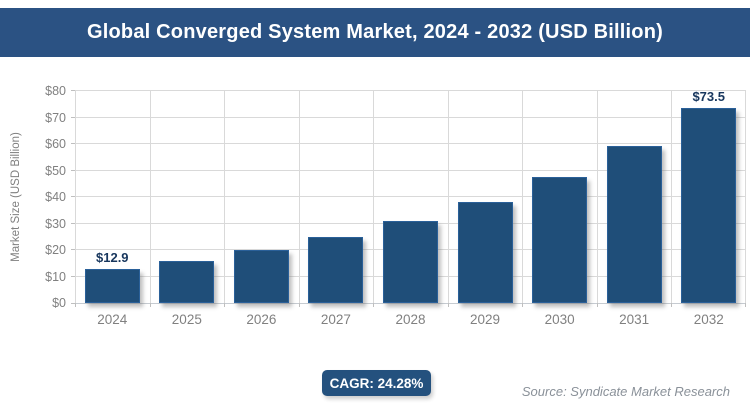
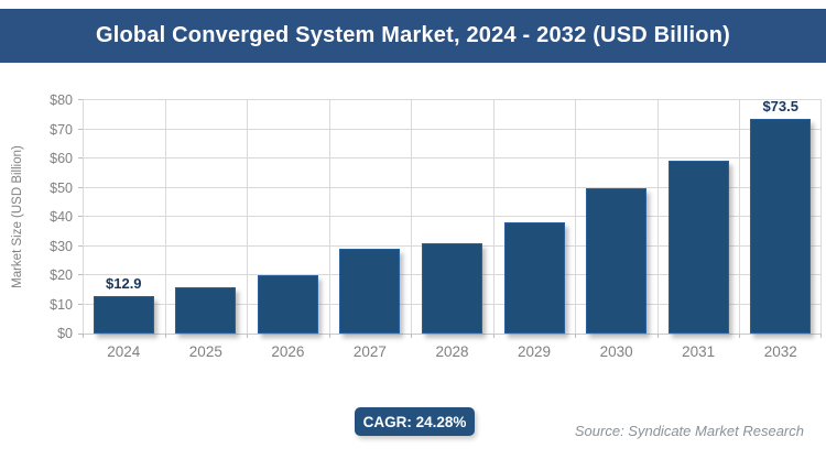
2027: $25 -> $29
2030: $48 -> $50
